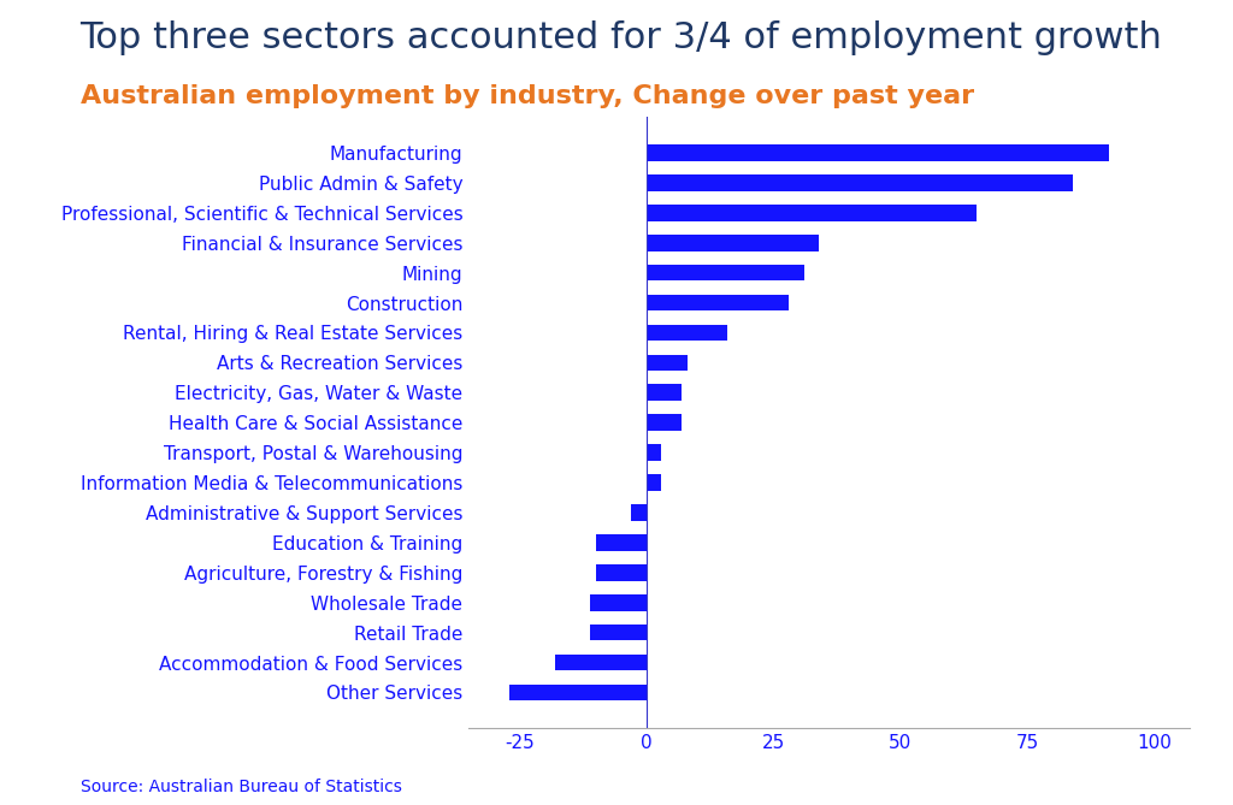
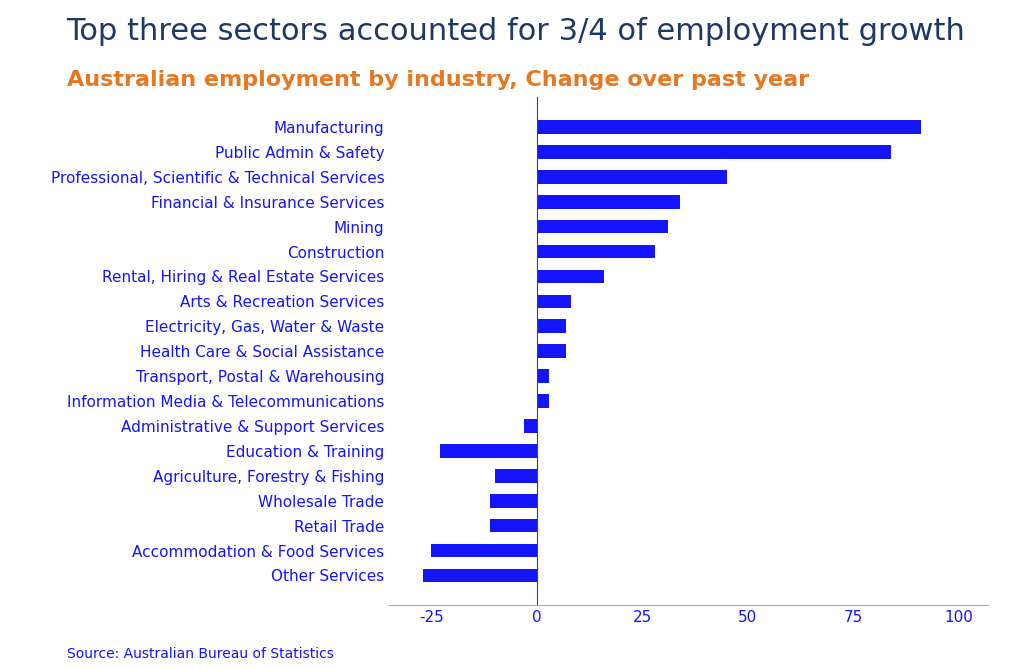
Professional, Scientific & Technical Services: 65 -> 45
Education & Training: -10 -> -23
Accommodation & Food Services: -18 -> -25
